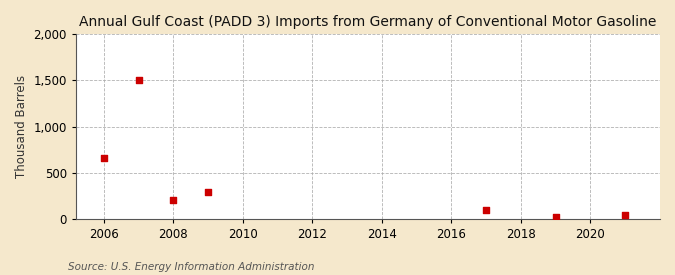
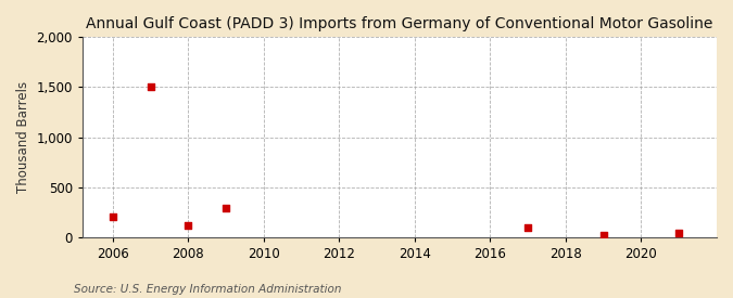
2006: 660 -> 200
2008: 200 -> 120
